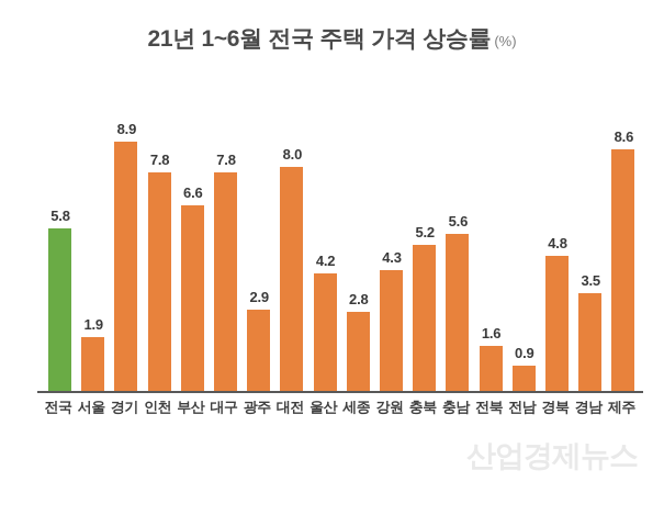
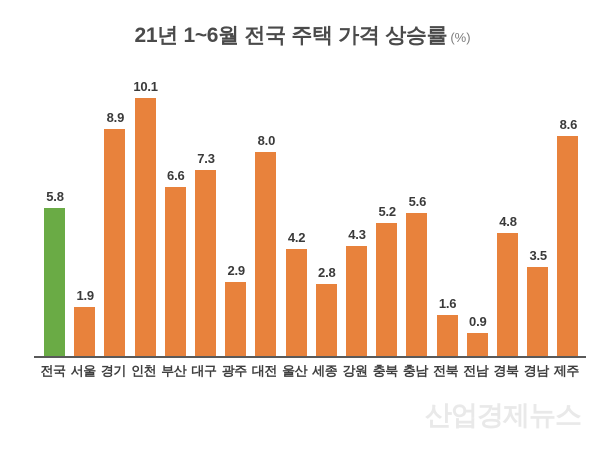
인천: 7.8 -> 10.1
대구: 7.8 -> 7.3
